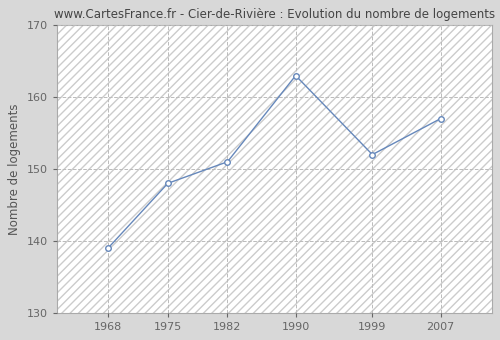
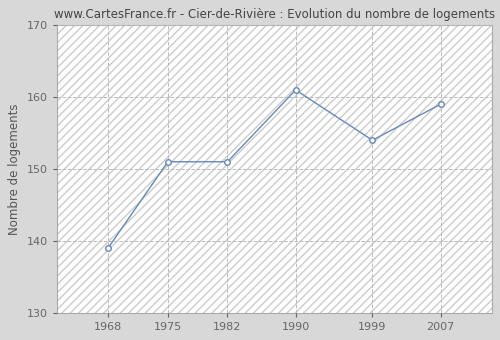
1975: 148 -> 151
1990: 163 -> 161
1999: 152 -> 154
2007: 157 -> 159
